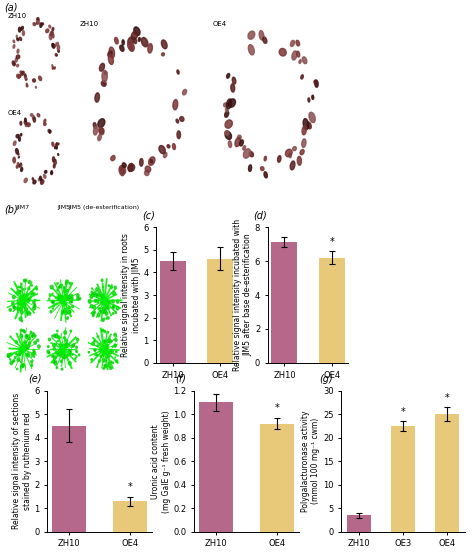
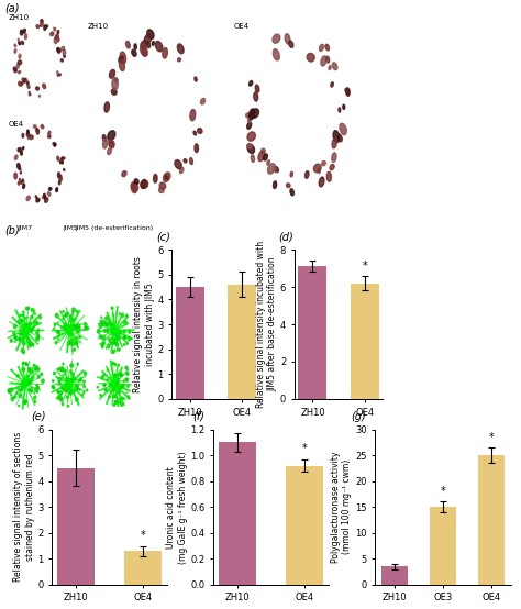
OE3: 22.5 -> 15.0
